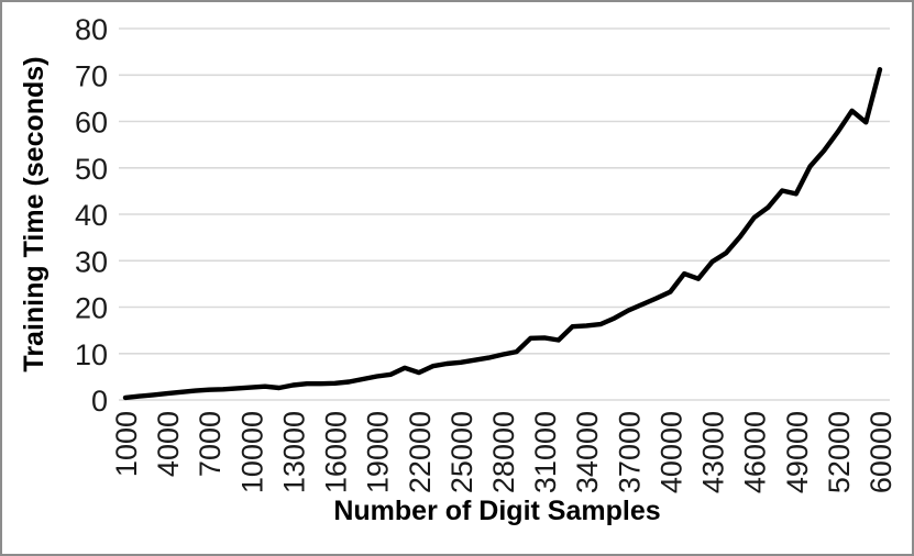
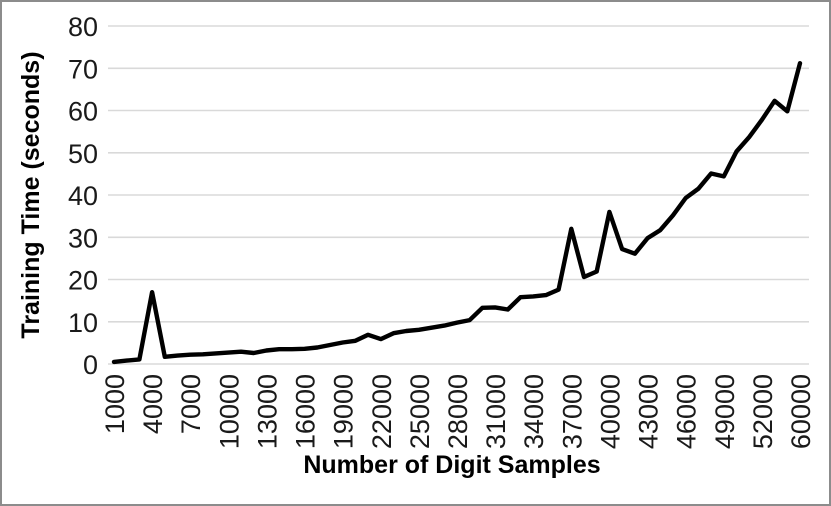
4000: 1 -> 17
37000: 19 -> 32
40000: 23 -> 36
